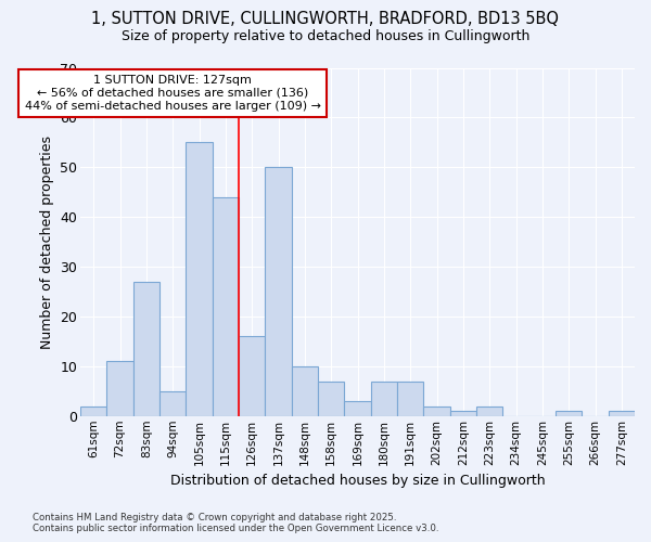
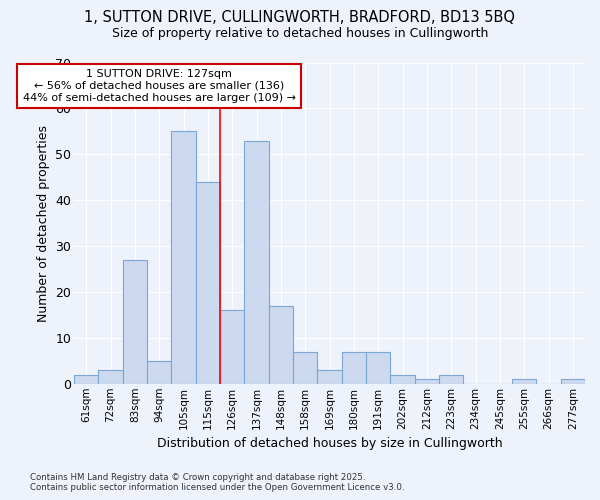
72sqm: 11 -> 3
137sqm: 50 -> 53
148sqm: 10 -> 17
